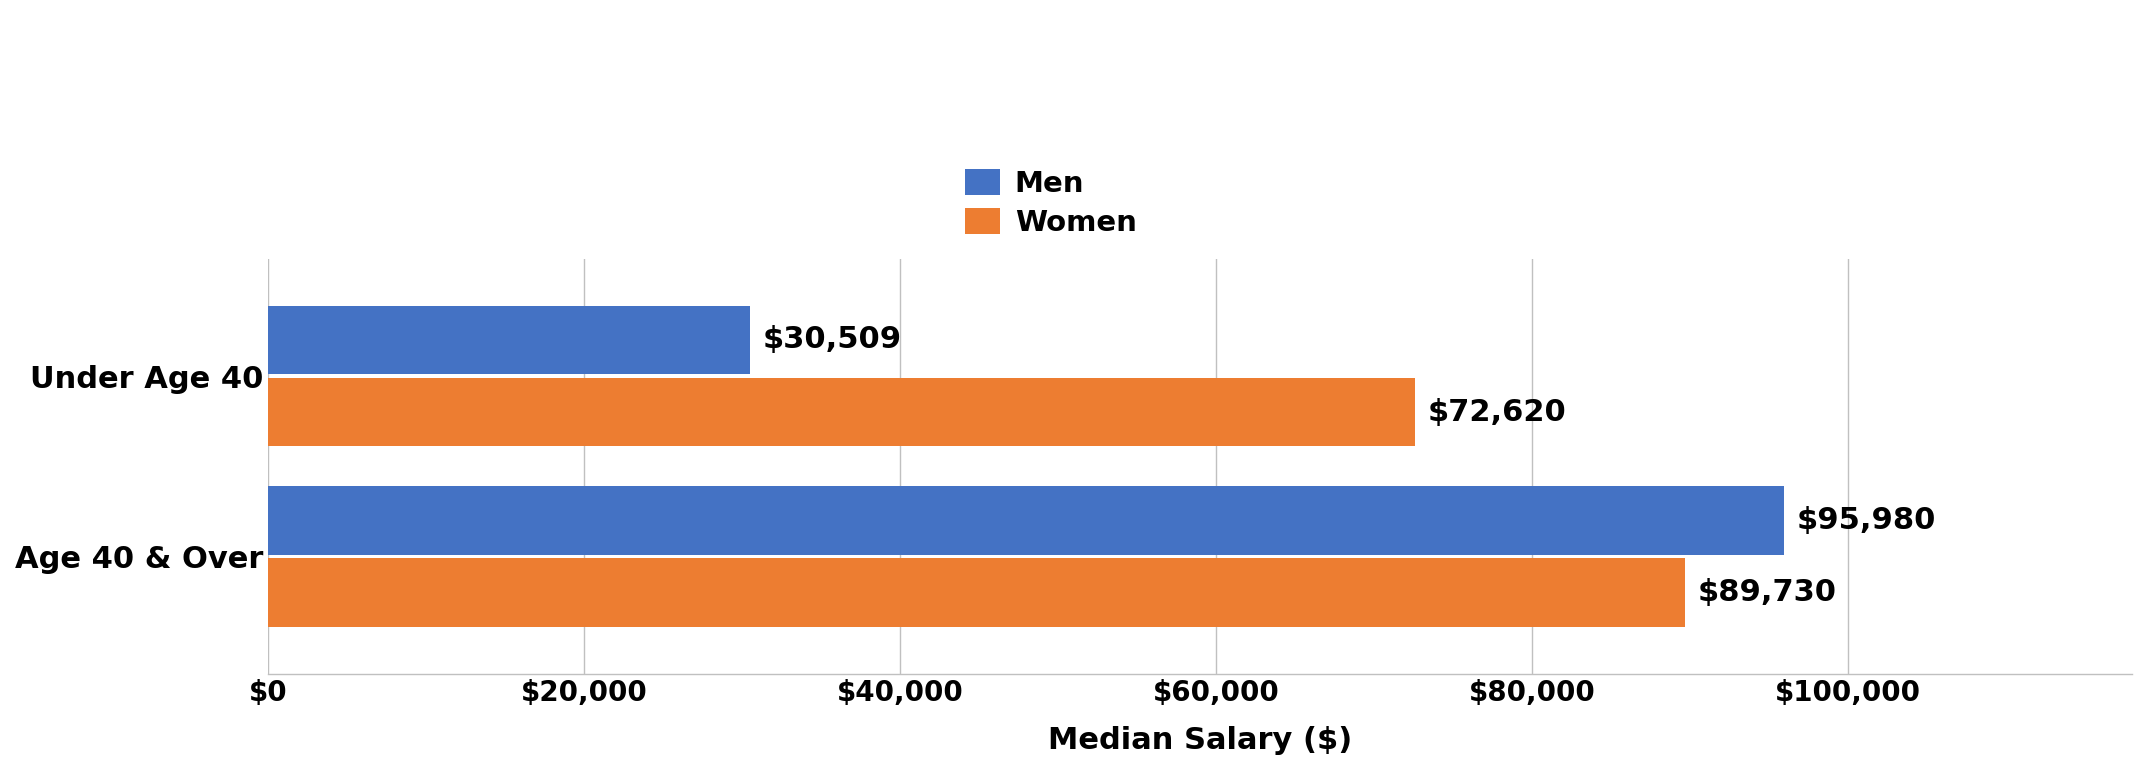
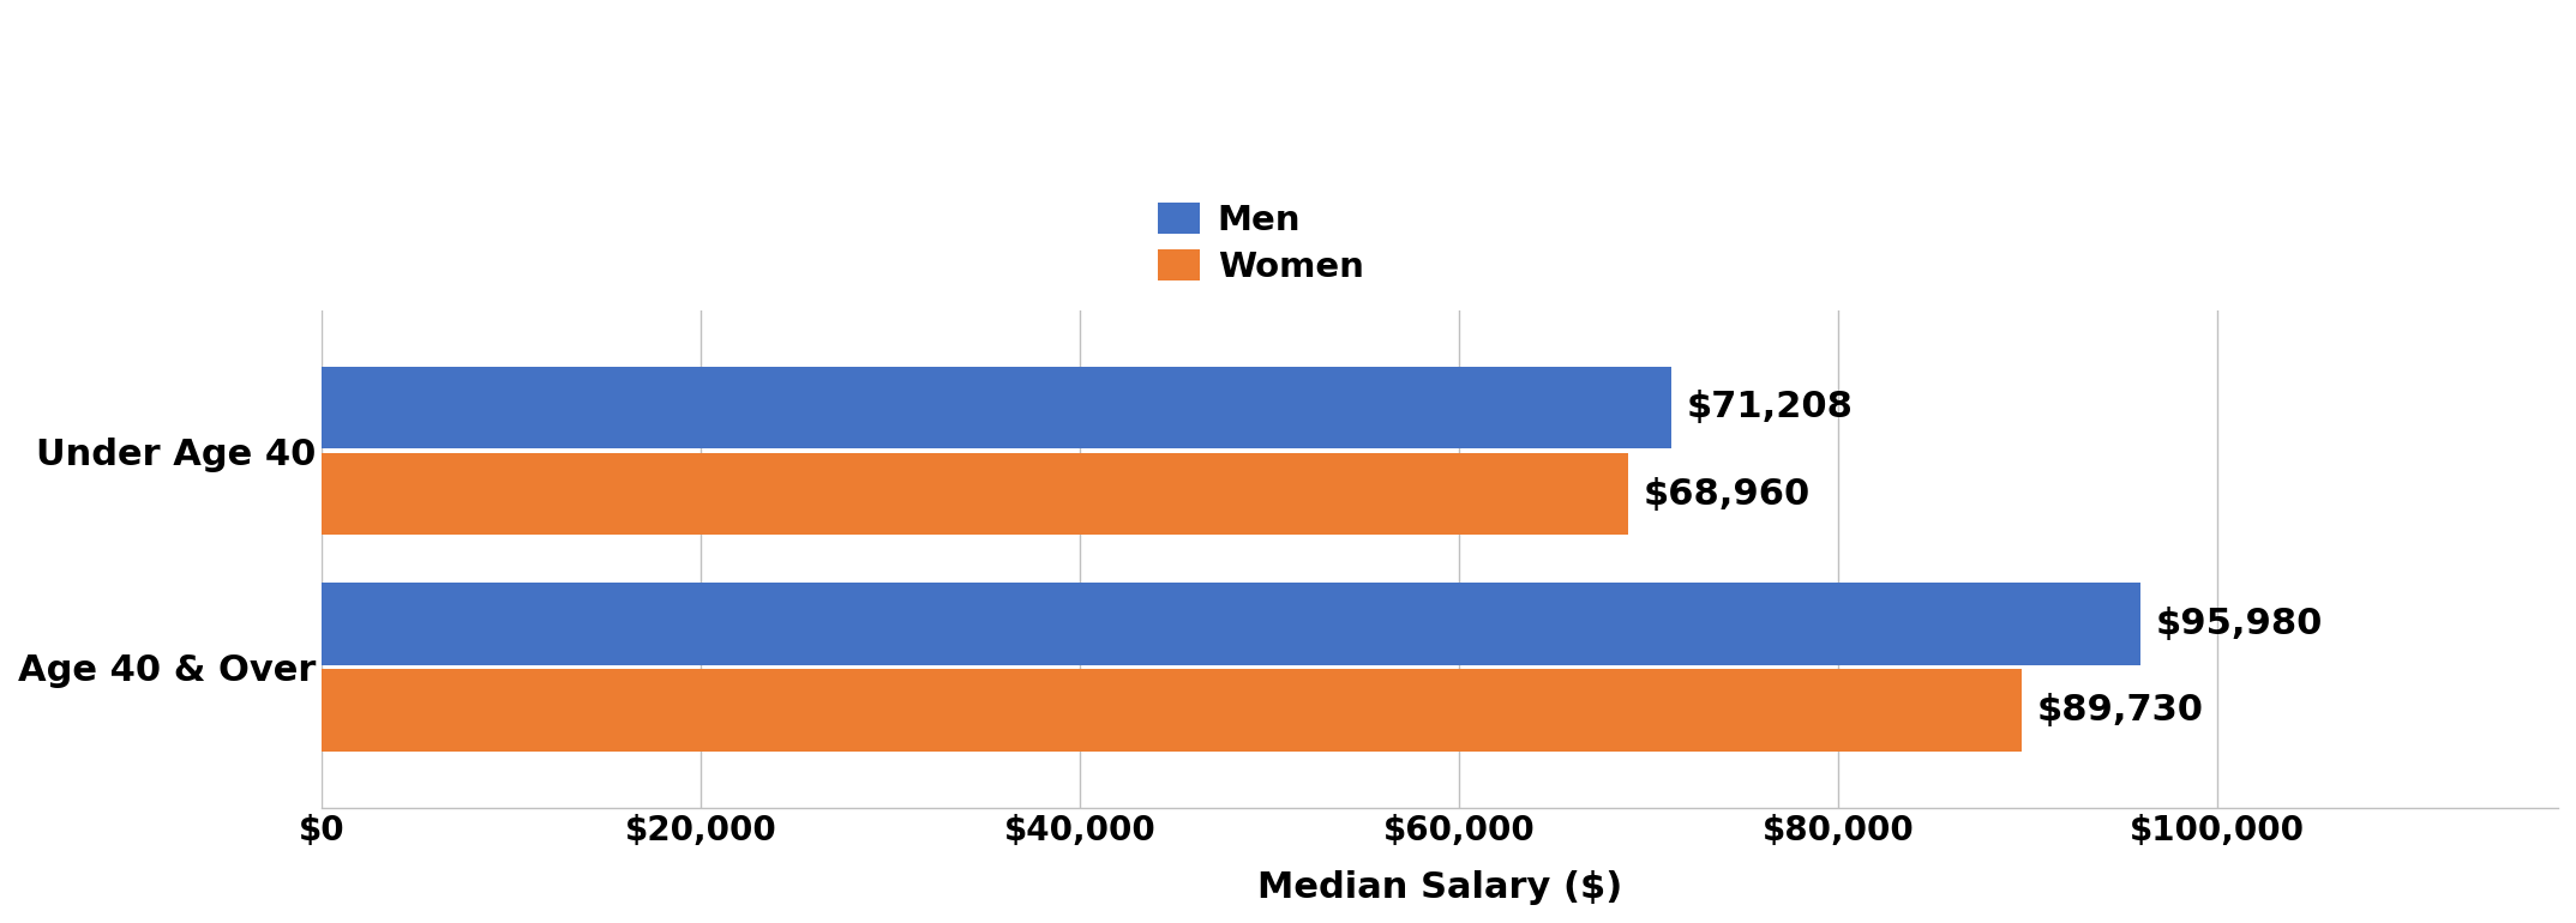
Men/Under Age 40: $30,509 -> $71,208
Women/Under Age 40: $72,620 -> $68,960
